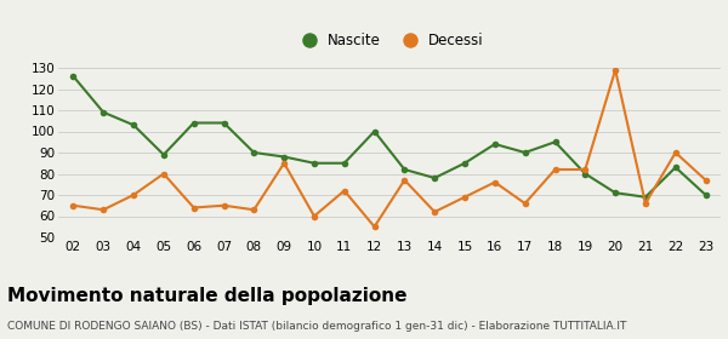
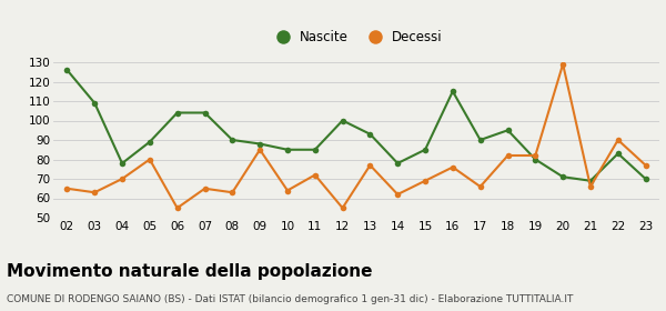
Nascite/04: 103 -> 78
Decessi/06: 64 -> 55
Decessi/10: 60 -> 64
Nascite/13: 82 -> 93
Nascite/16: 94 -> 115
